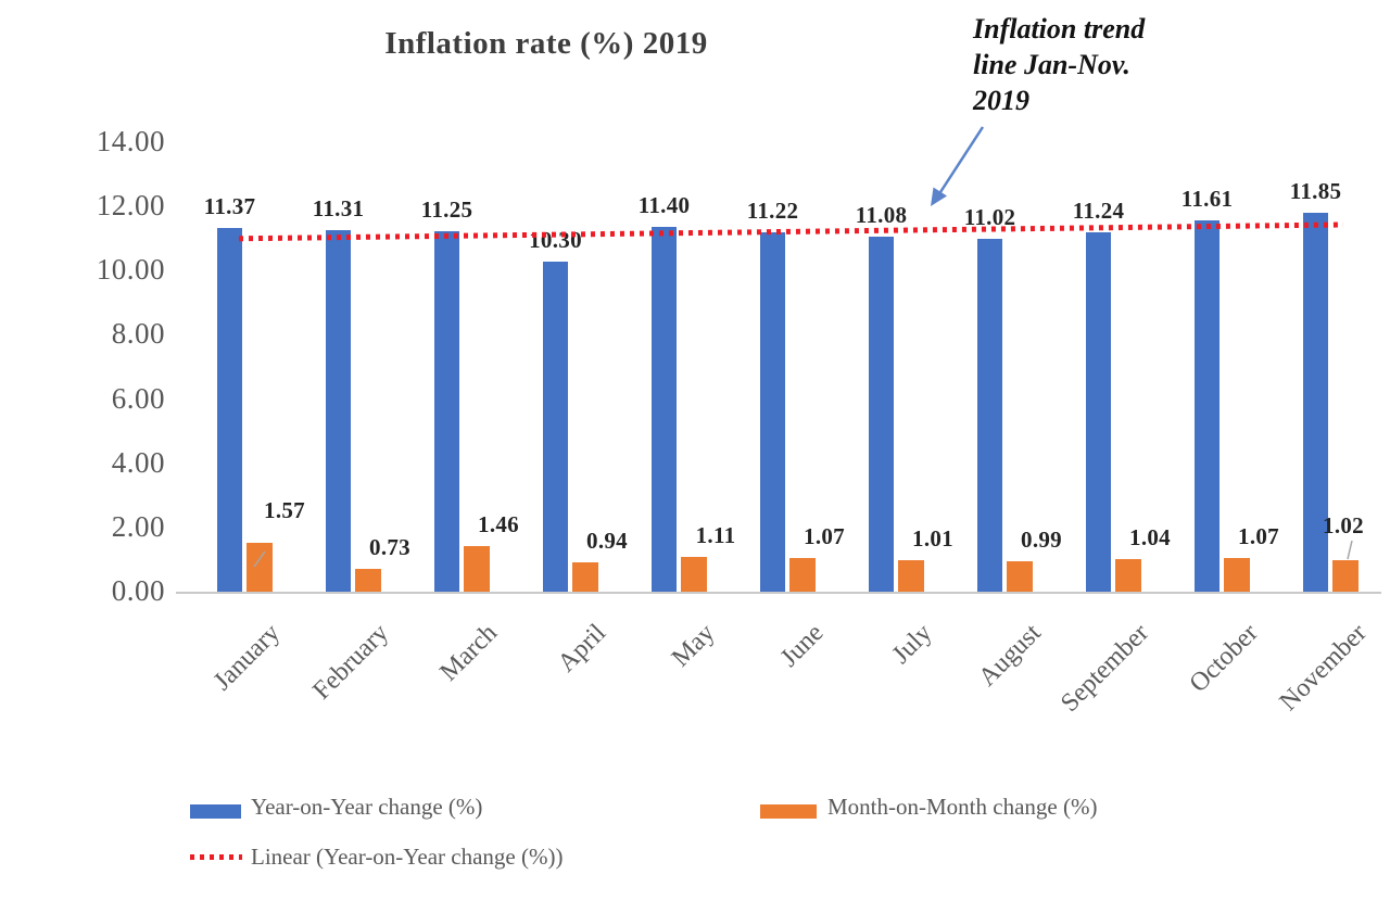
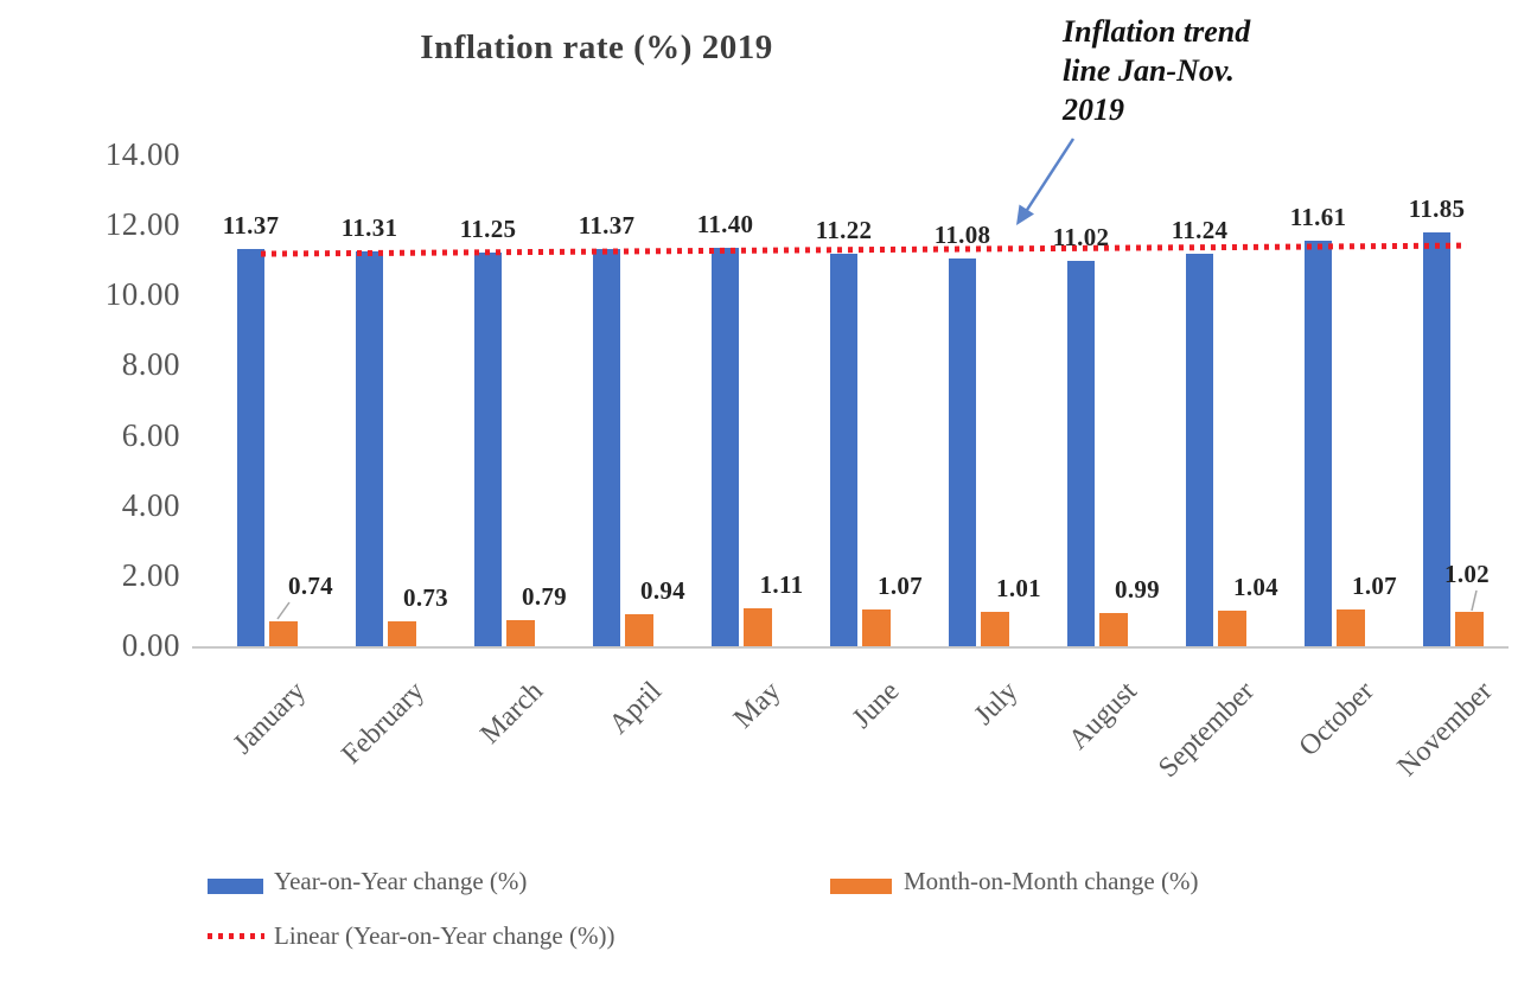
Month-on-Month change (%)/January: 1.57 -> 0.74
Month-on-Month change (%)/March: 1.46 -> 0.79
Year-on-Year change (%)/April: 10.30 -> 11.37
